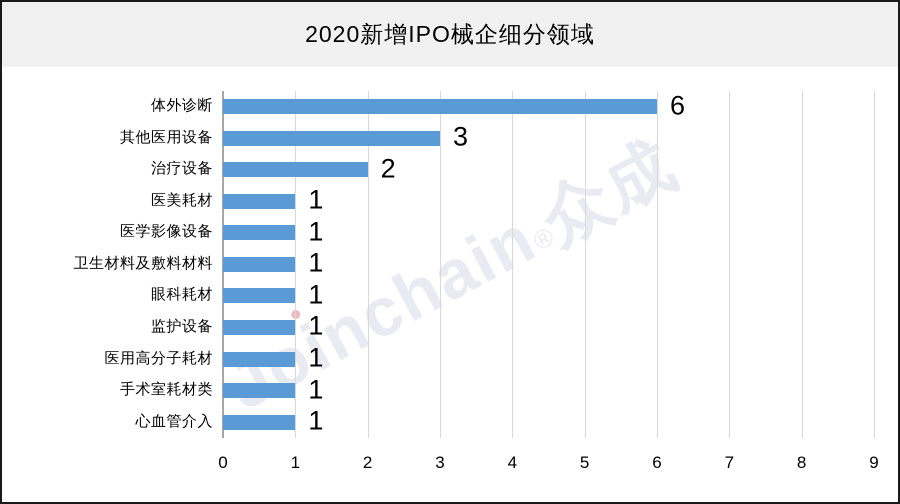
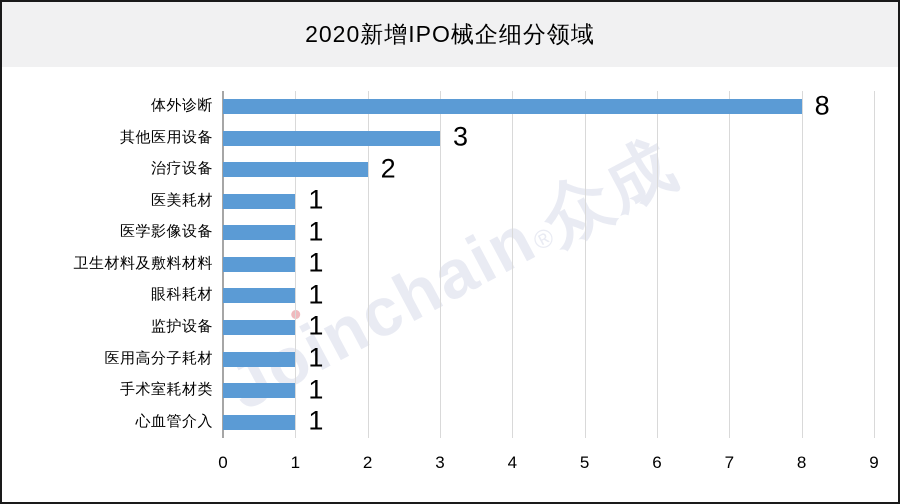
体外诊断: 6 -> 8
